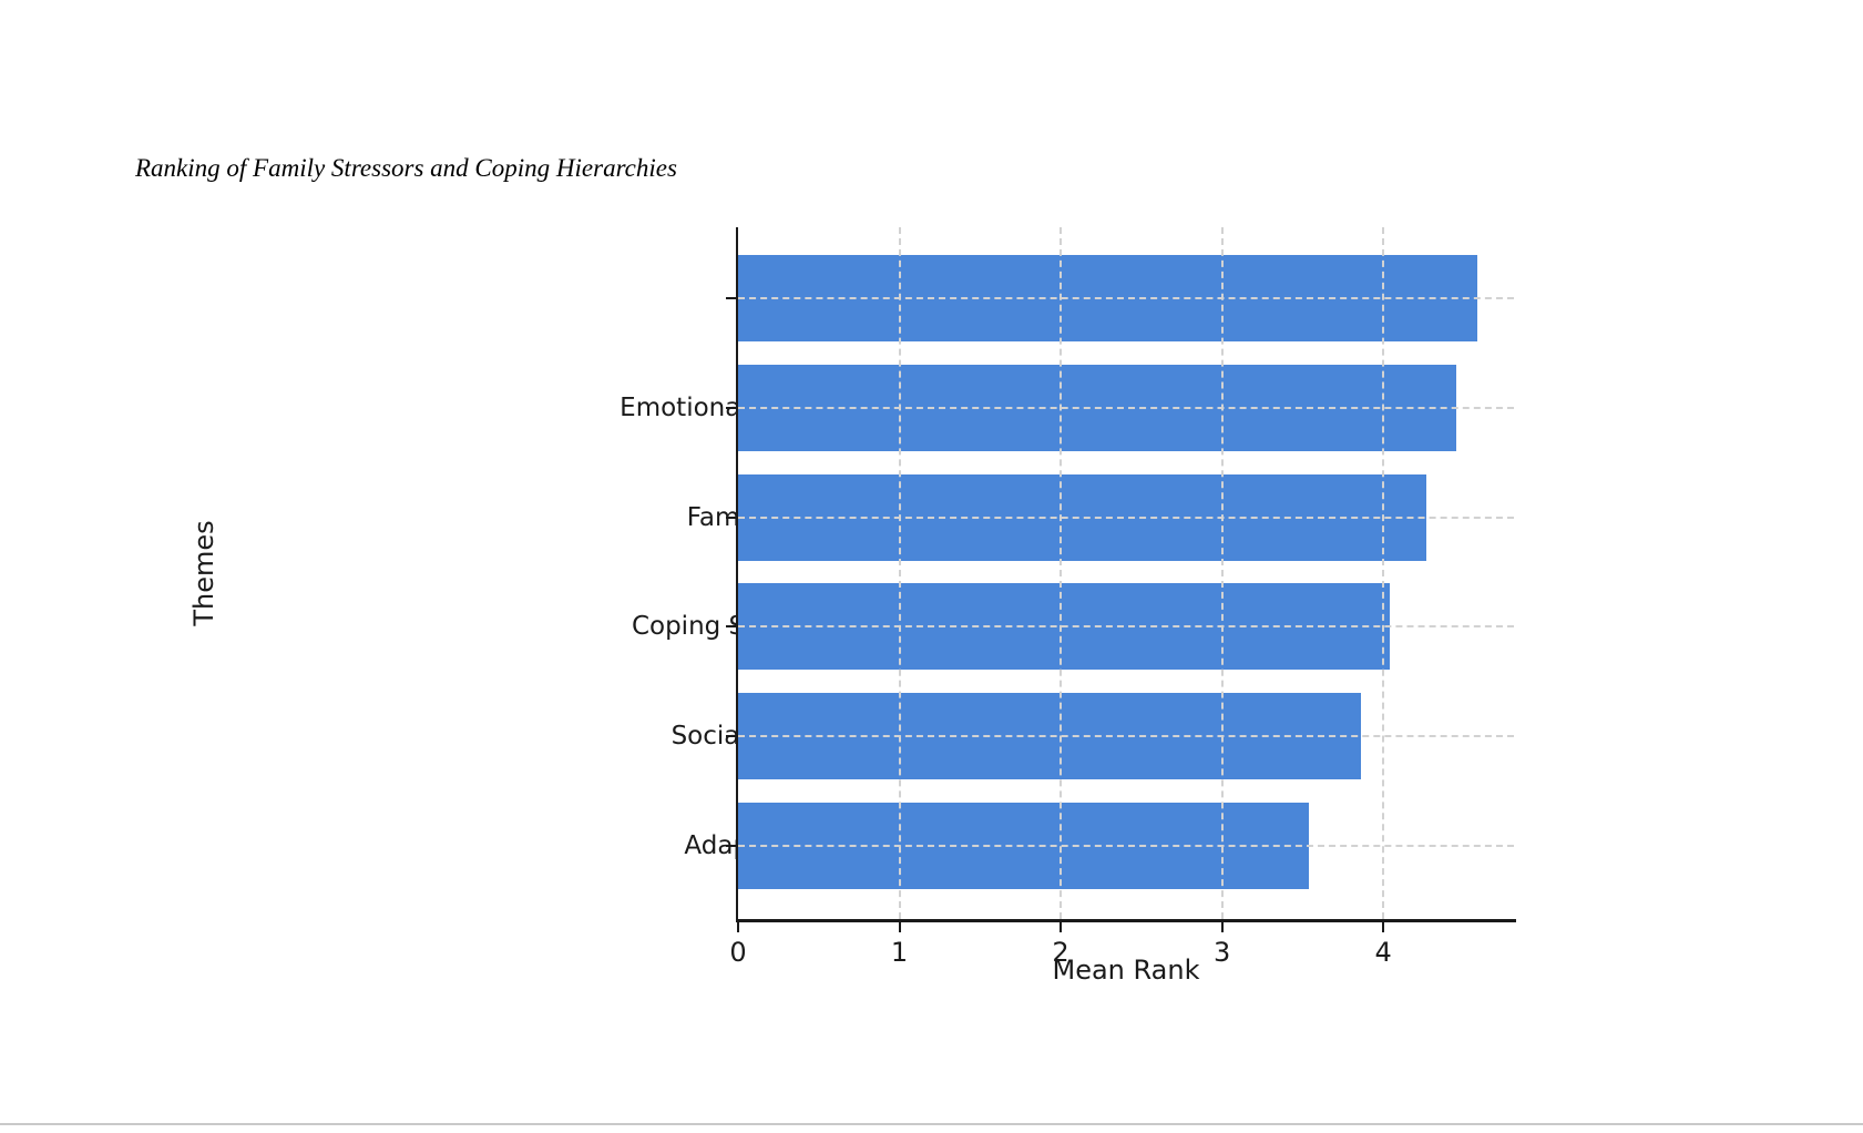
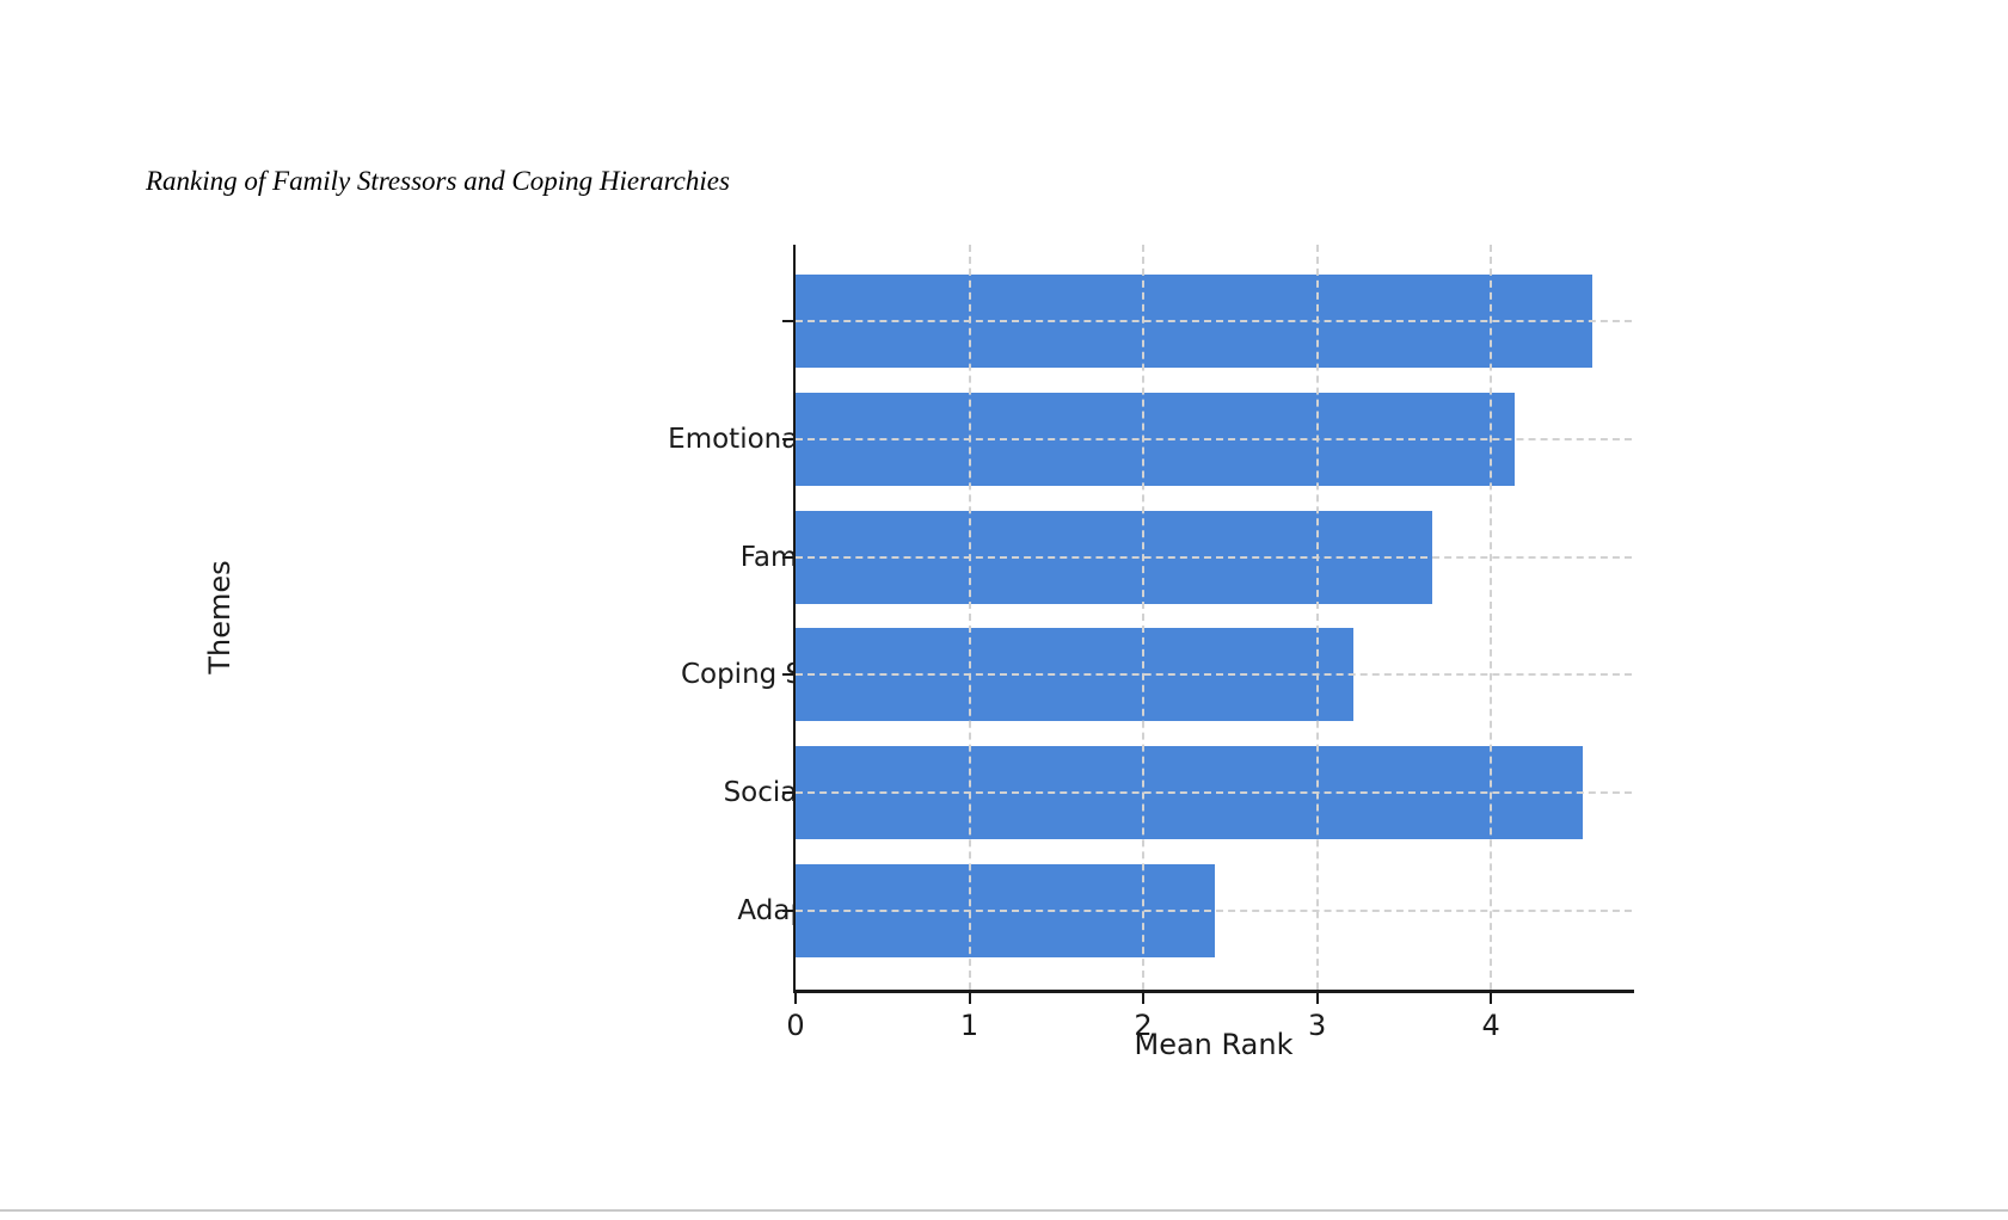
Emotional and Psychological Strain: 4.45 -> 4.14
Family Relationship Dynamics: 4.27 -> 3.66
Coping Strategies and Hierarchies: 4.04 -> 3.21
Social and Community Support: 3.86 -> 4.53
Adaptive Resilience Processes: 3.54 -> 2.41
